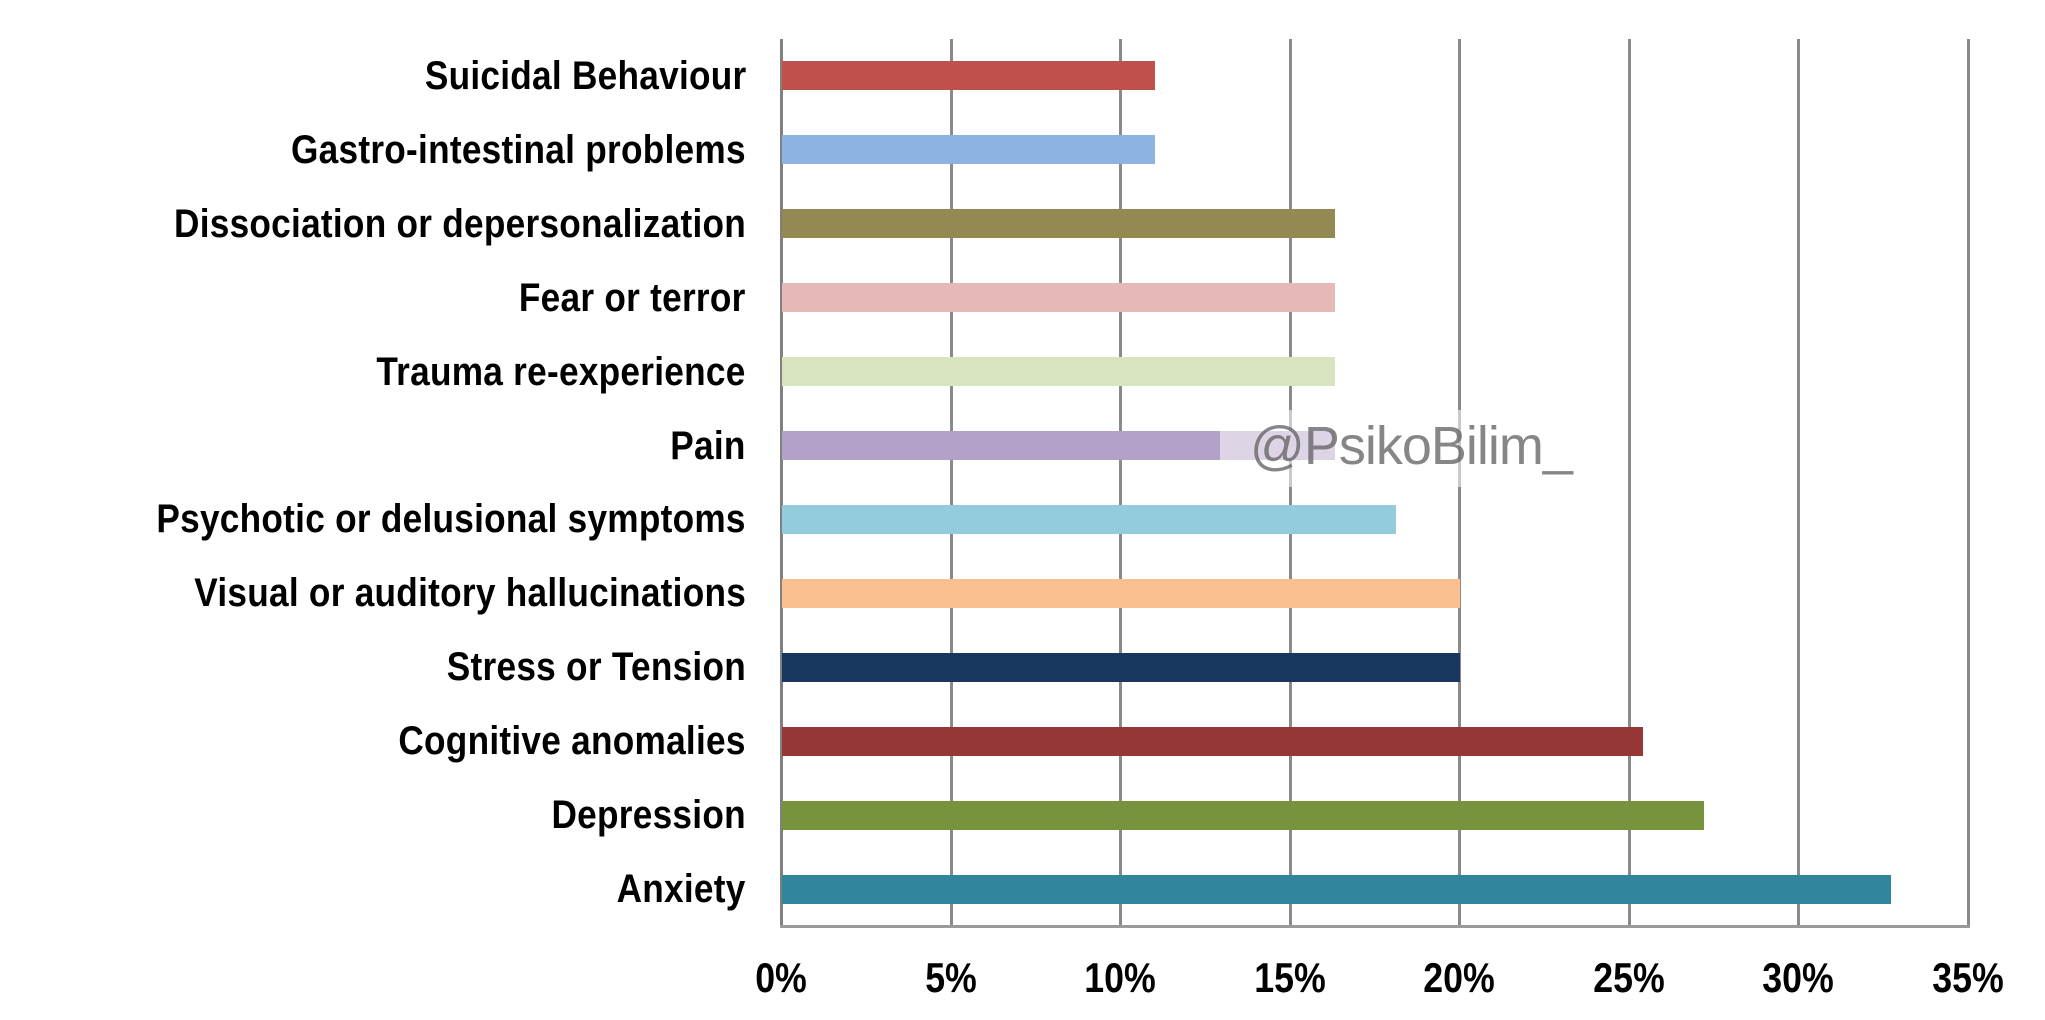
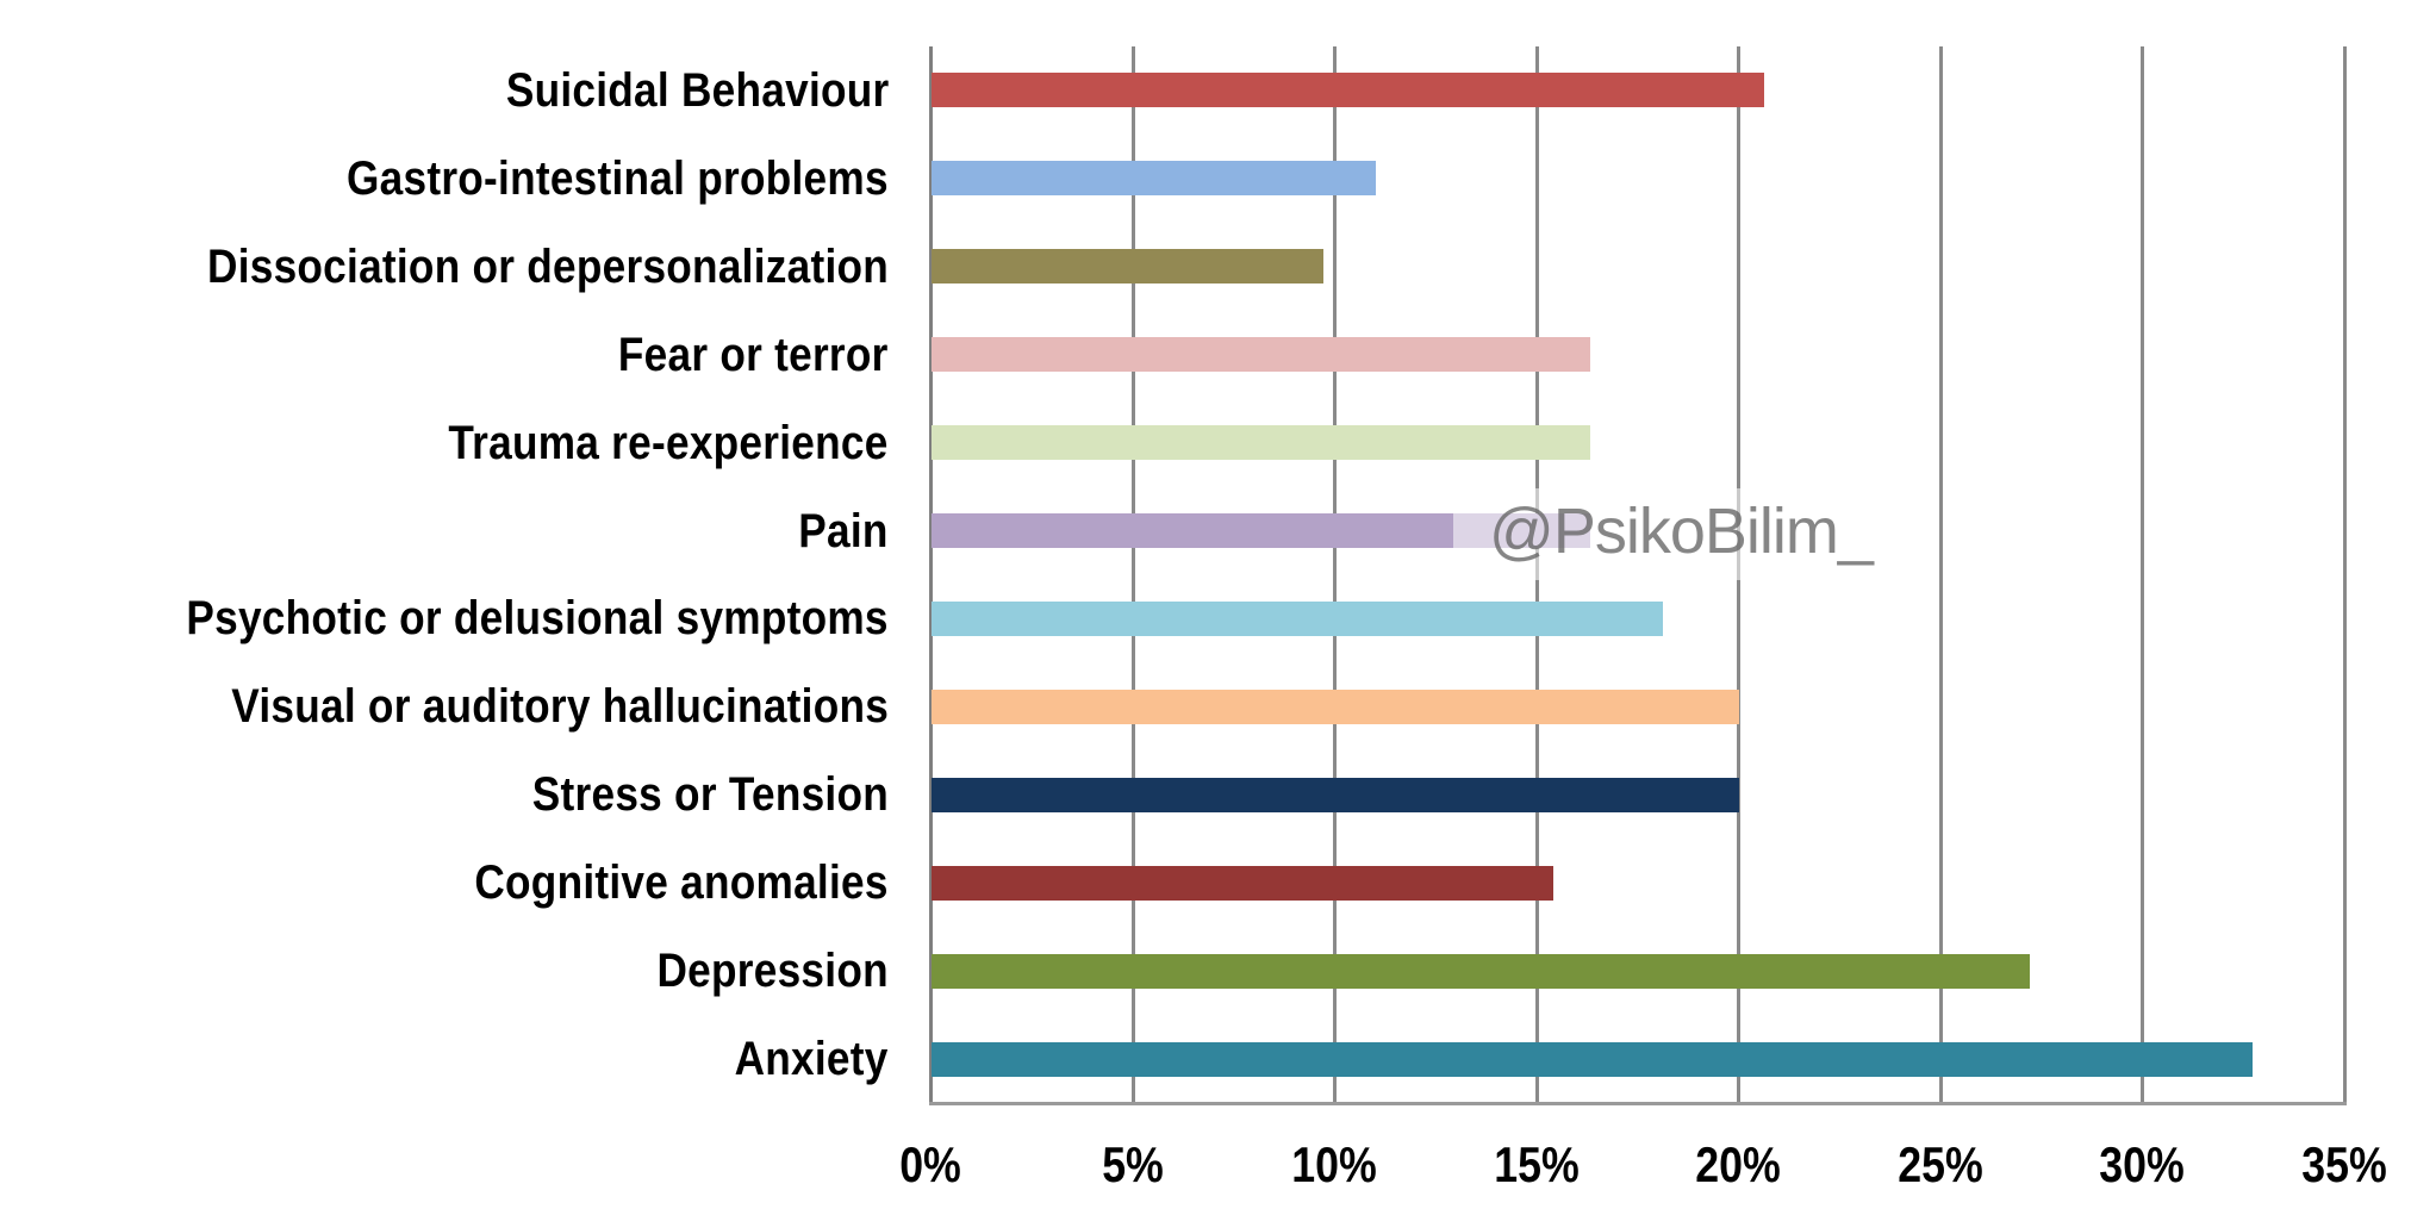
Suicidal Behaviour: 11.0% -> 20.6%
Dissociation or depersonalization: 16.3% -> 9.7%
Cognitive anomalies: 25.4% -> 15.4%
